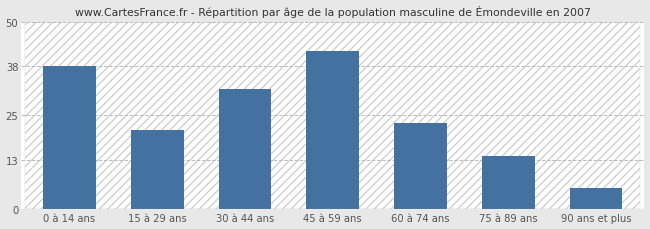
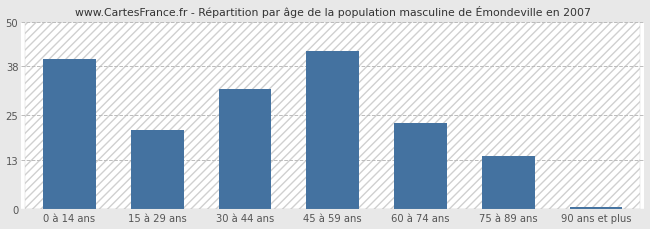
0 à 14 ans: 38.0 -> 40.0
90 ans et plus: 5.5 -> 0.4
